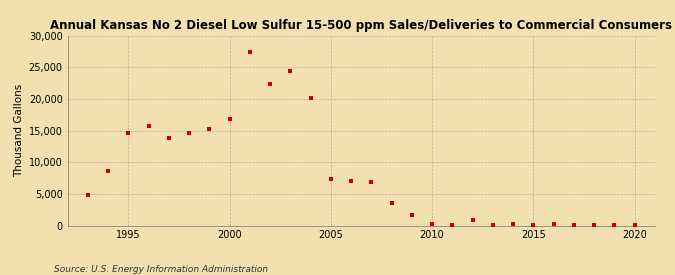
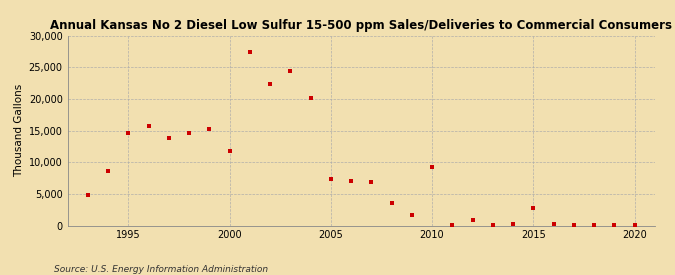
2000: 16,900 -> 11,800
2010: 300 -> 9,200
2015: 100 -> 2,800
